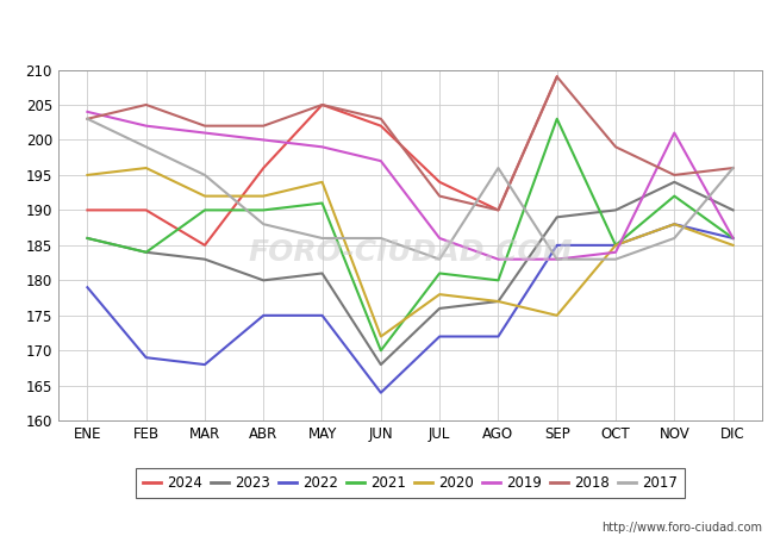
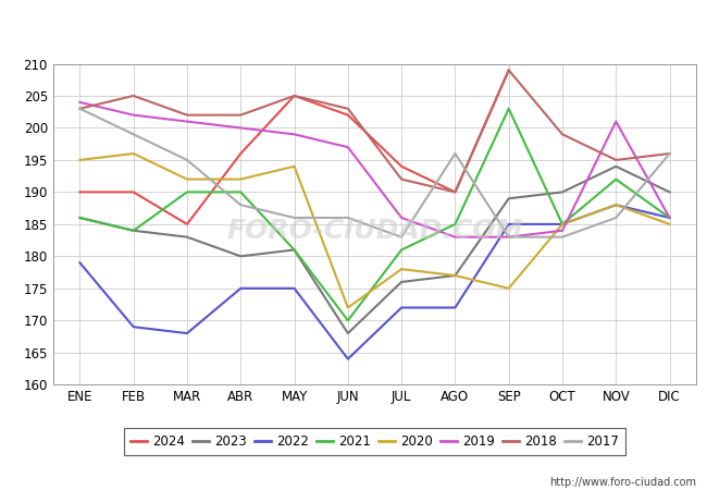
2021/MAY: 191 -> 181
2021/AGO: 180 -> 185
